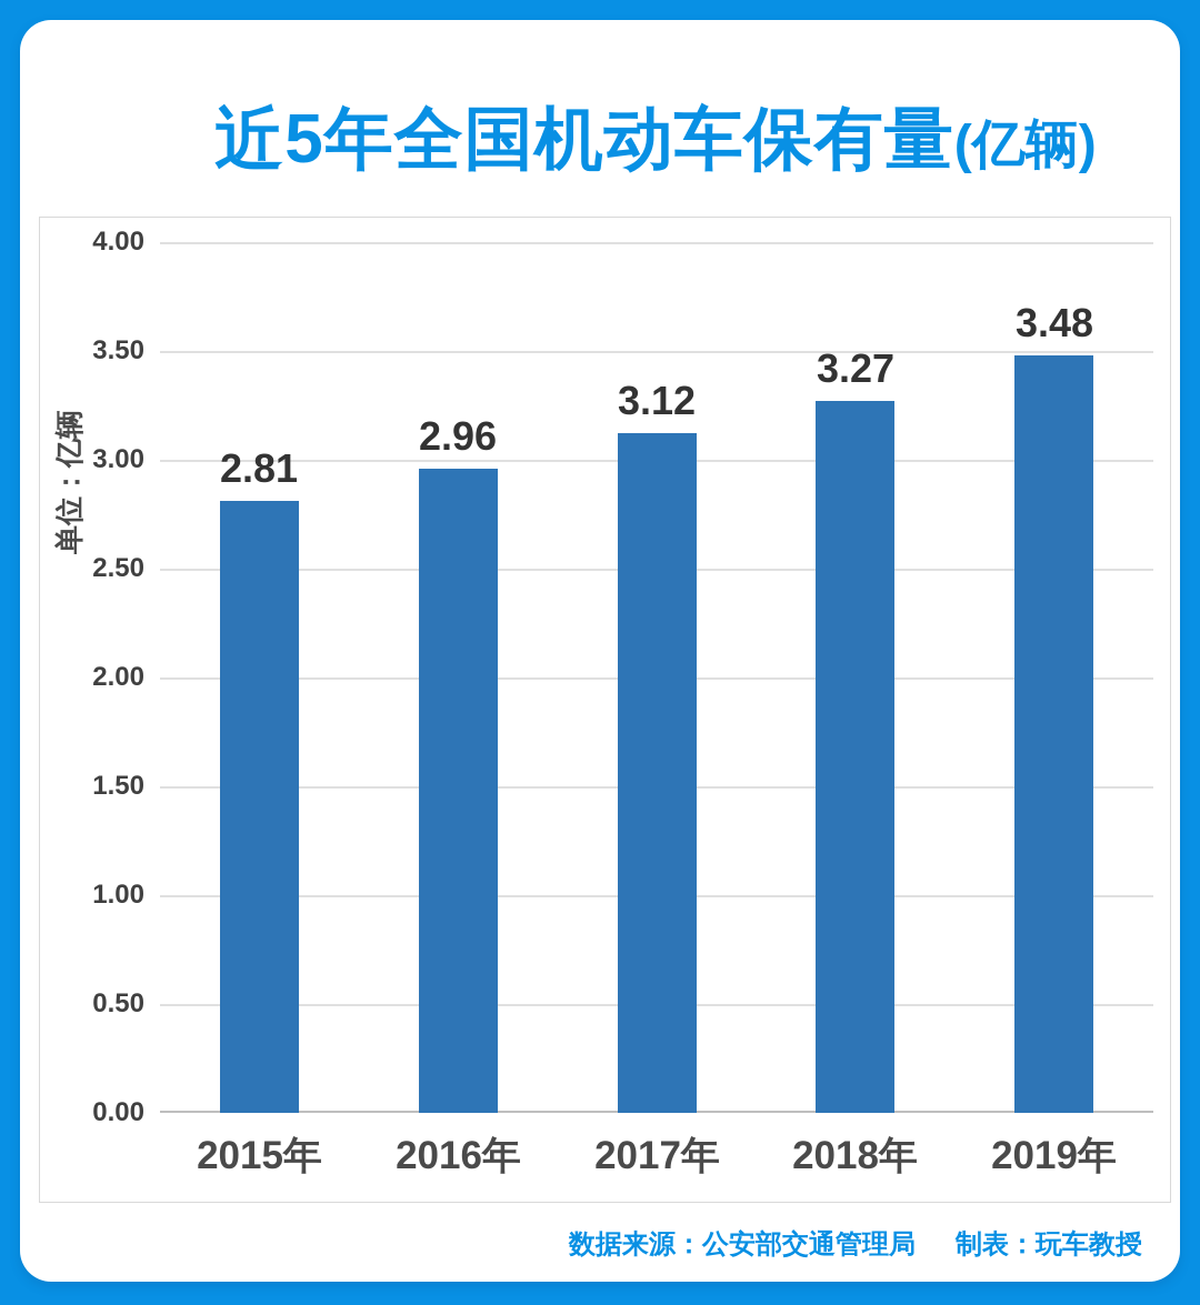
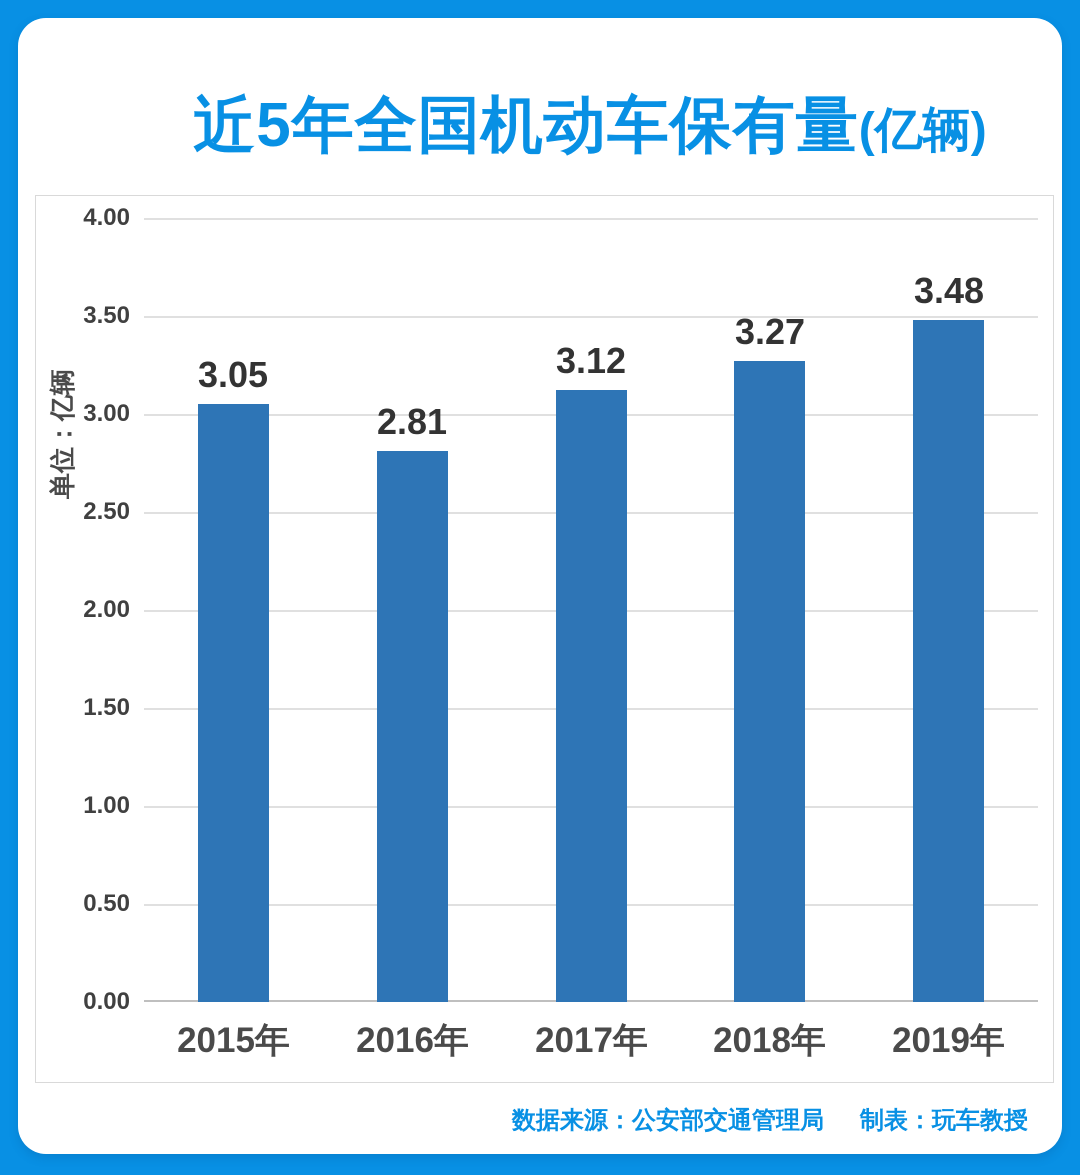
2015年: 2.81 -> 3.05
2016年: 2.96 -> 2.81
